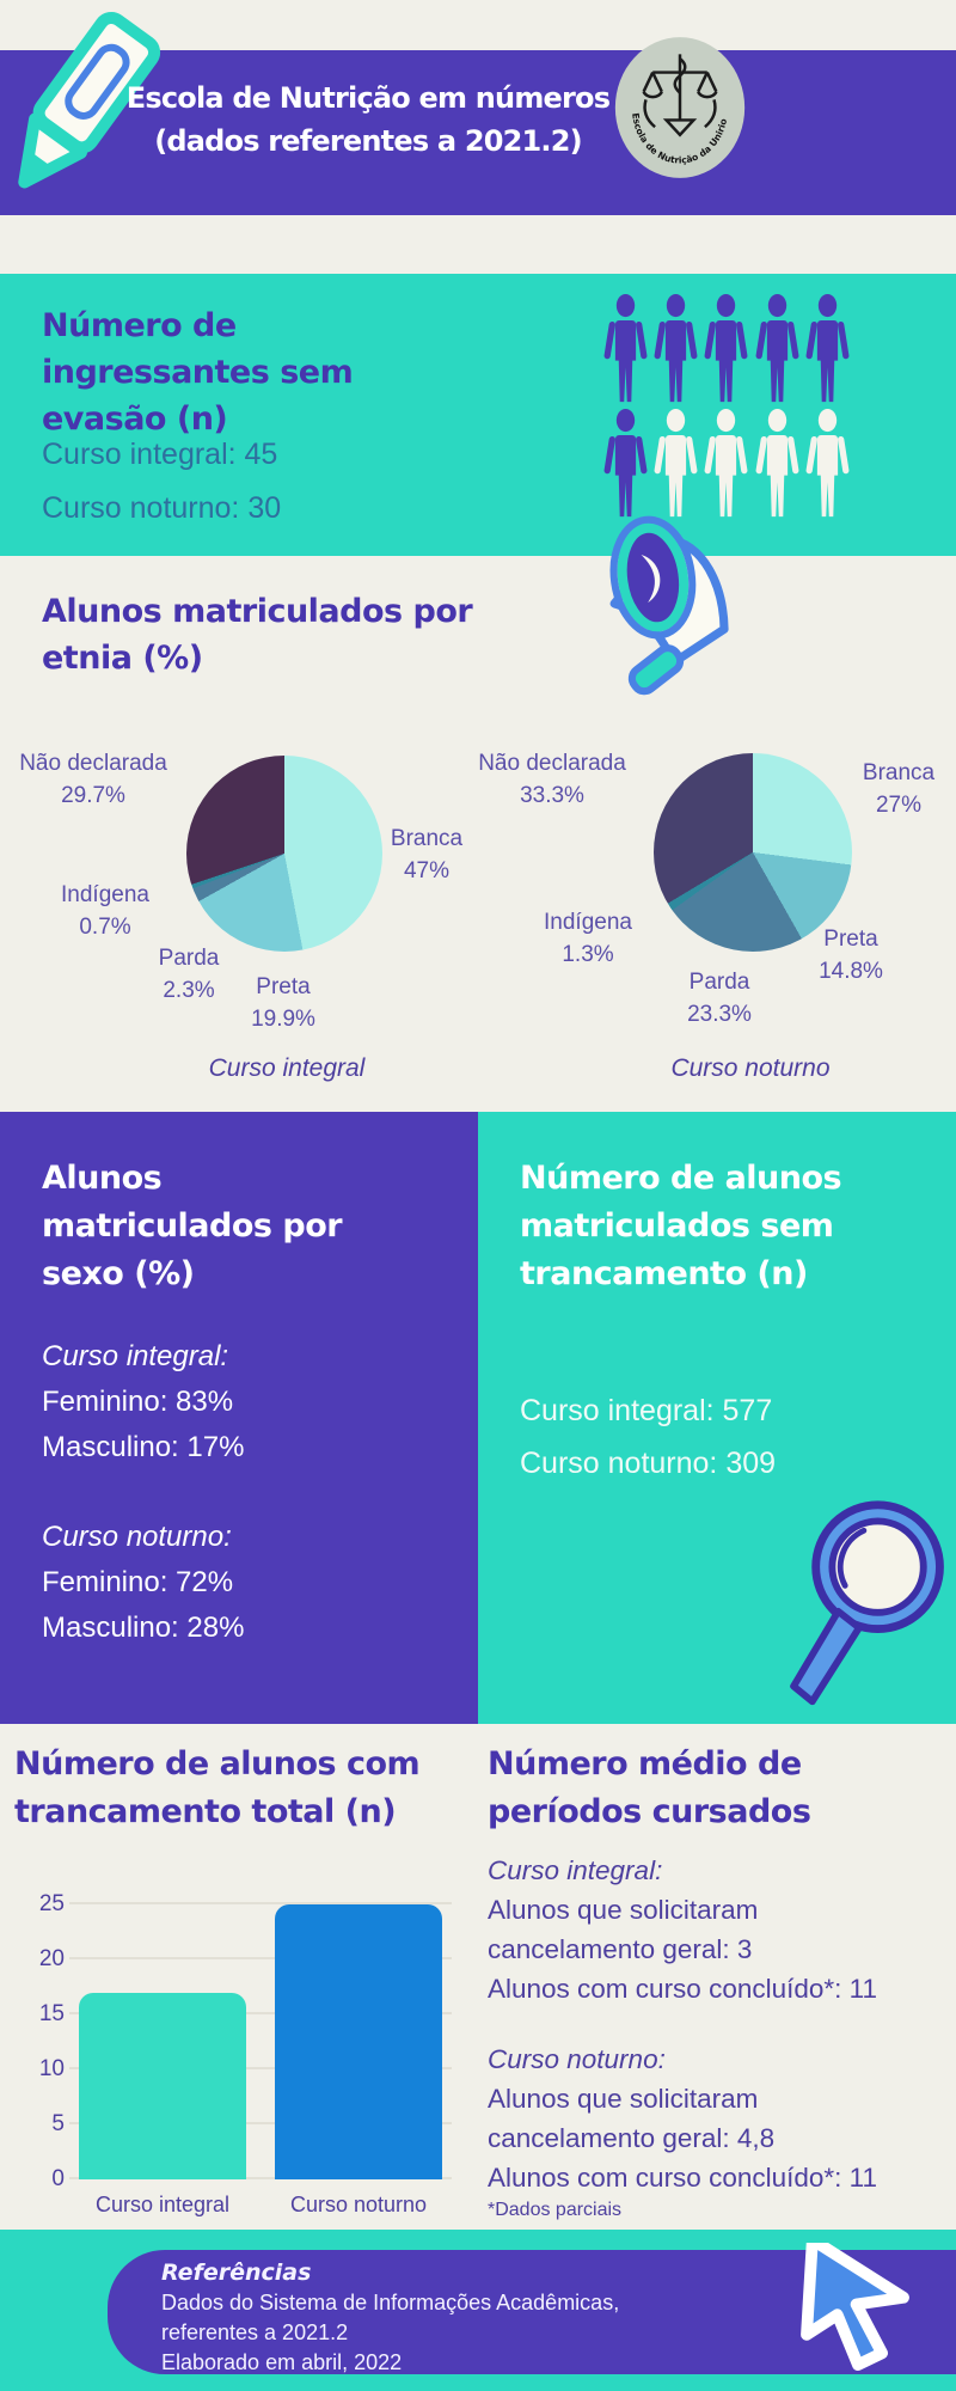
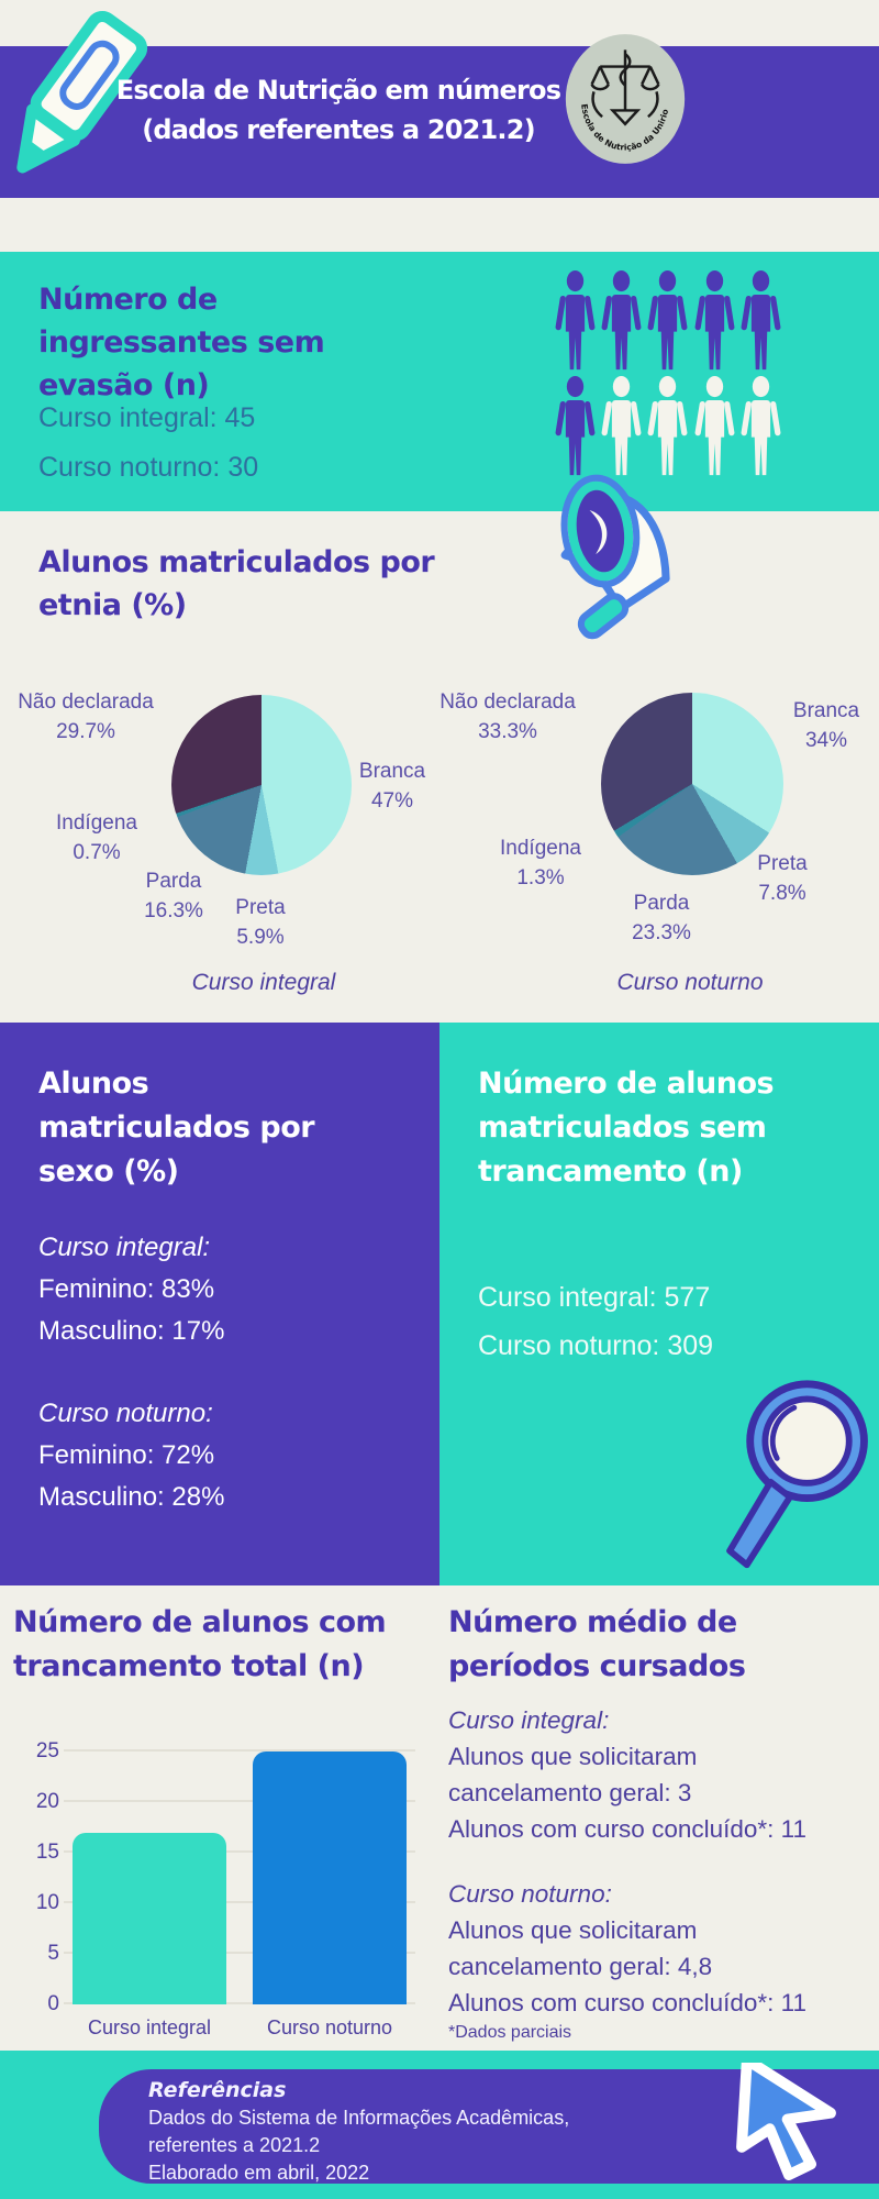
Curso integral/Preta: 19.9% -> 5.9%
Curso integral/Parda: 2.3% -> 16.3%
Curso noturno/Branca: 27% -> 34%
Curso noturno/Preta: 14.8% -> 7.8%
